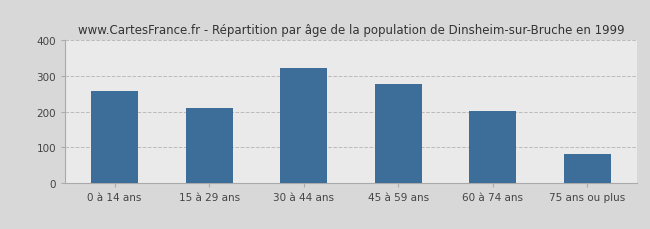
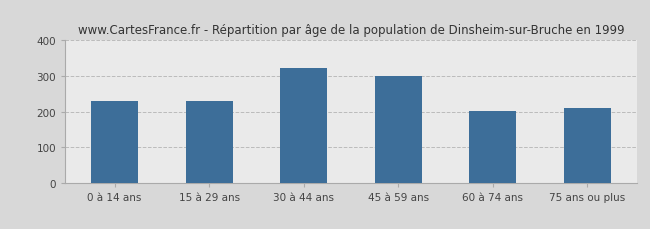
0 à 14 ans: 258 -> 230
15 à 29 ans: 210 -> 230
45 à 59 ans: 278 -> 300
75 ans ou plus: 81 -> 210
